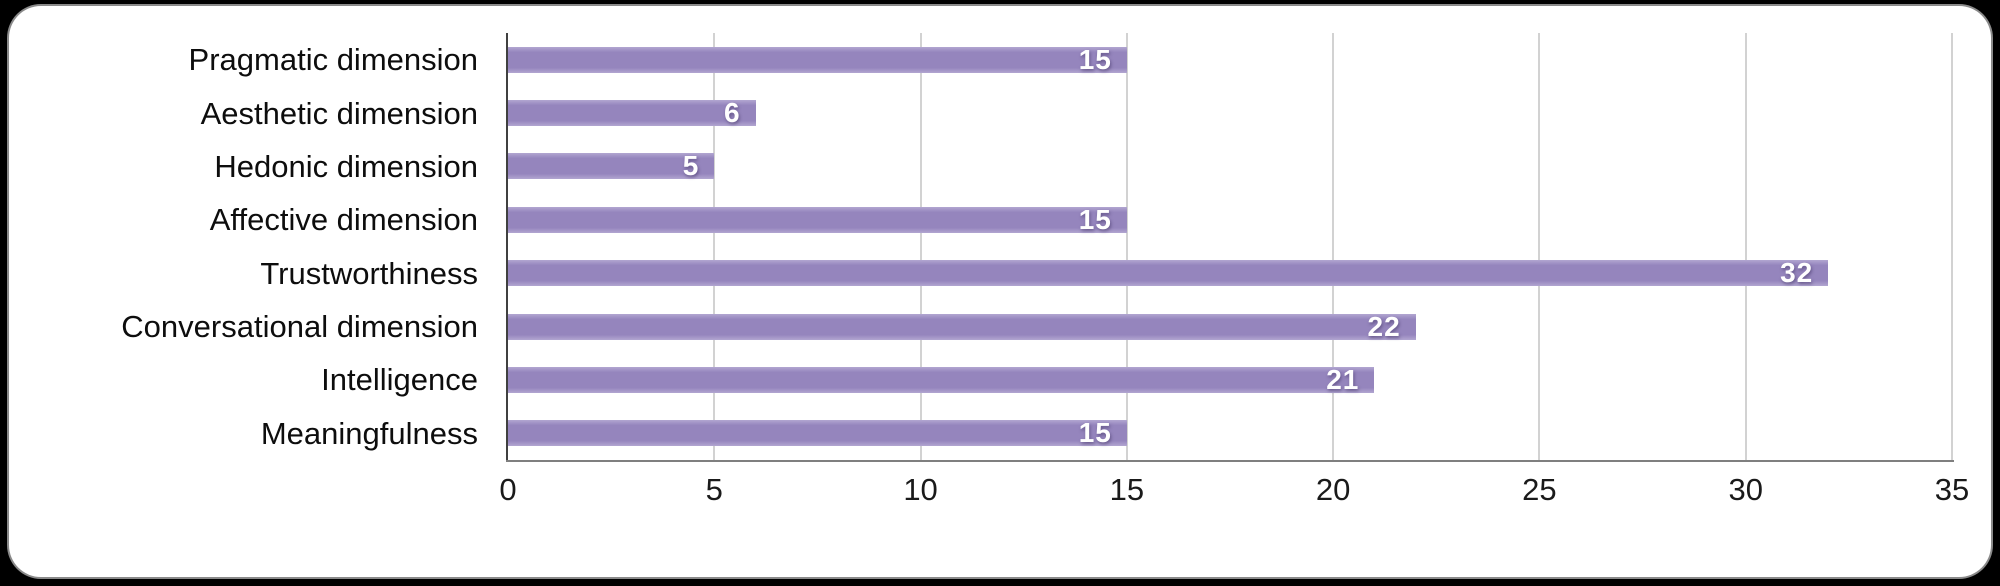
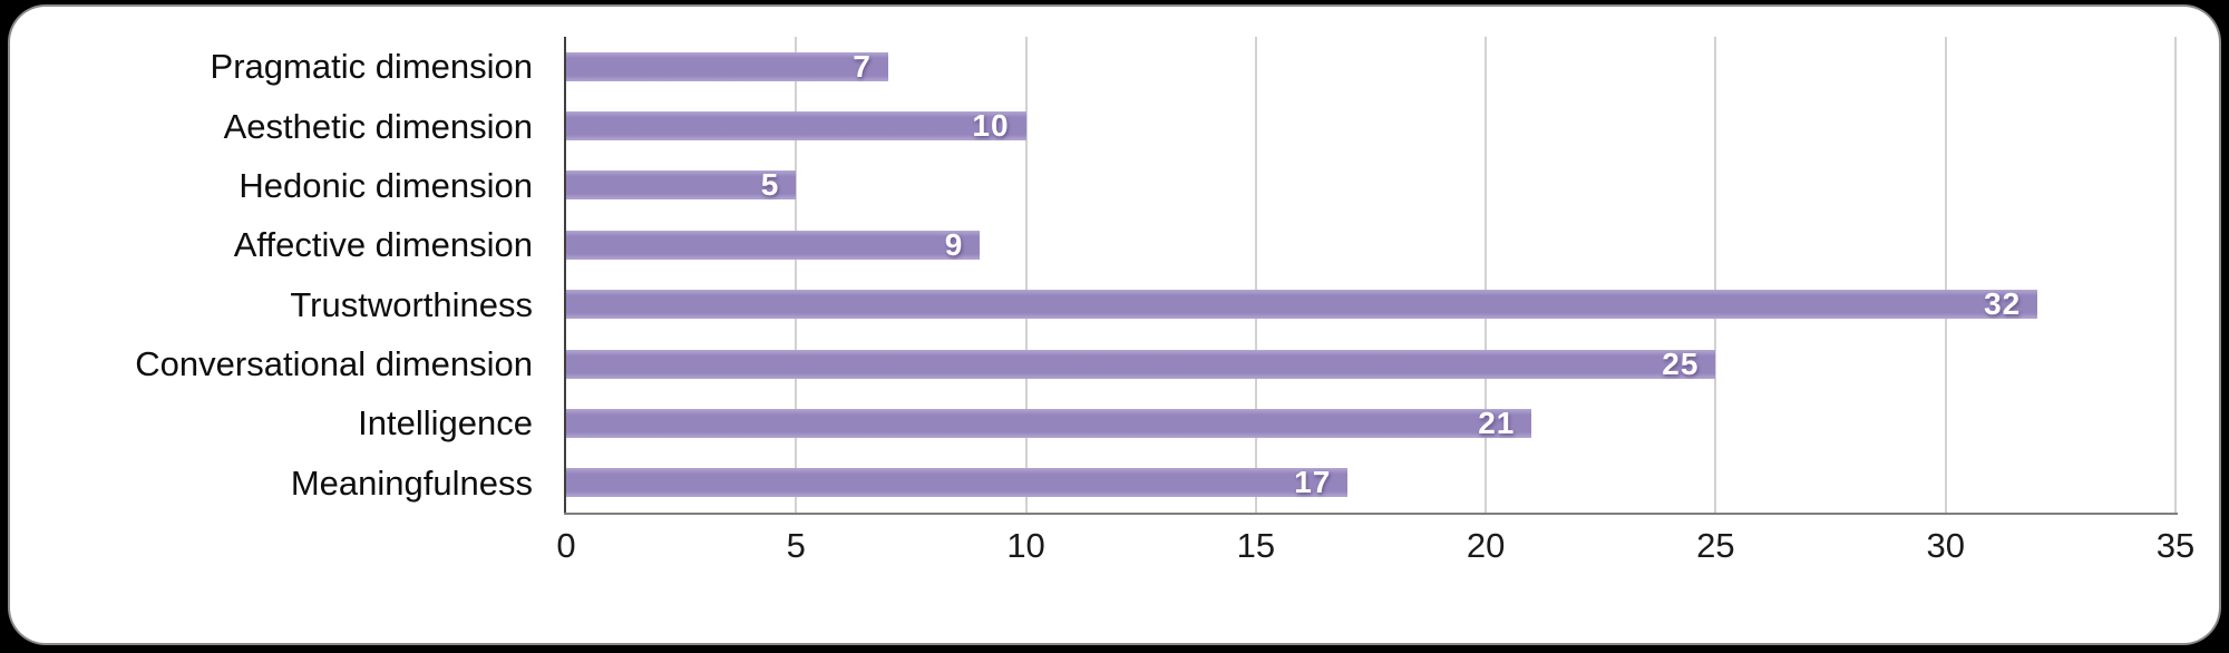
Pragmatic dimension: 15 -> 7
Aesthetic dimension: 6 -> 10
Affective dimension: 15 -> 9
Conversational dimension: 22 -> 25
Meaningfulness: 15 -> 17
